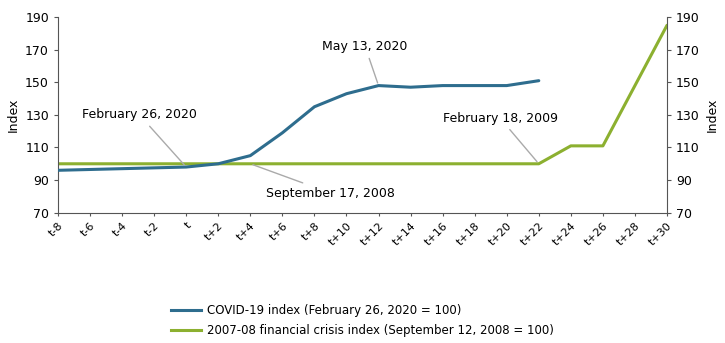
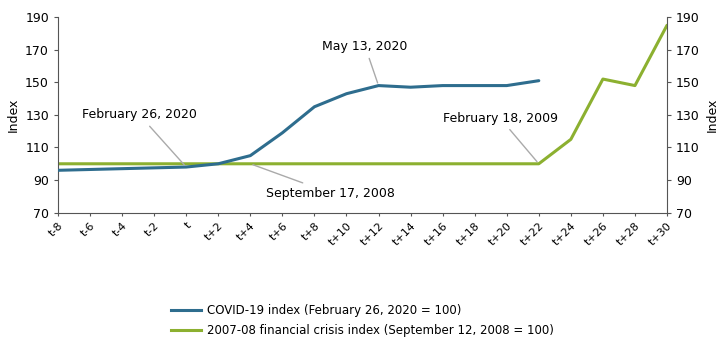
2007-08 financial crisis index (September 12, 2008 = 100)/t+24: 111 -> 115
2007-08 financial crisis index (September 12, 2008 = 100)/t+26: 111 -> 152
